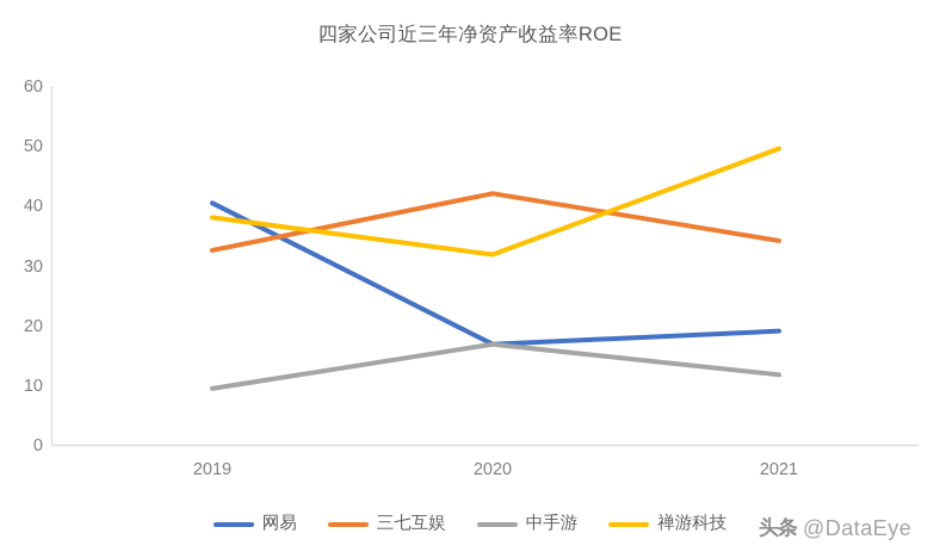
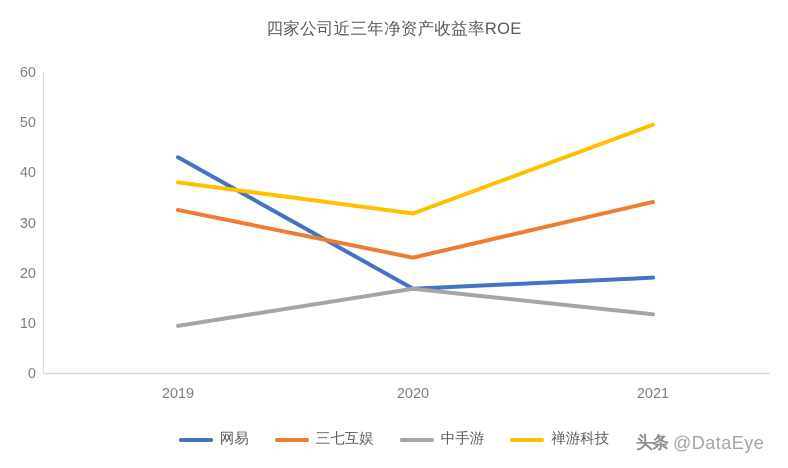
网易/2019: 40 -> 43
三七互娱/2020: 42 -> 23
